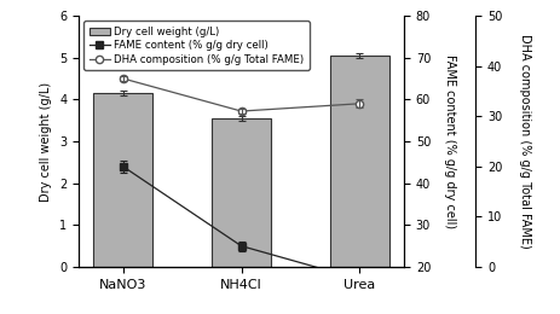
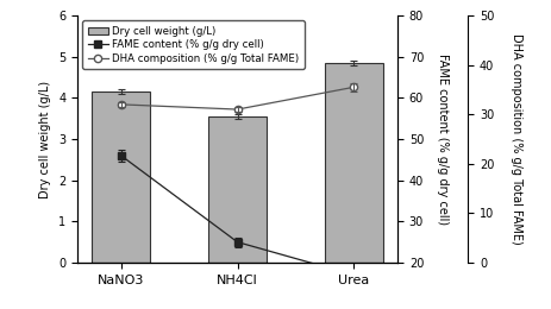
FAME content (% g/g dry cell)/NaNO3: 44 -> 46
DHA composition (% g/g Total FAME)/NaNO3: 37.5 -> 32.0
Dry cell weight (g/L)/Urea: 5.05 -> 4.85
DHA composition (% g/g Total FAME)/Urea: 32.5 -> 35.5
